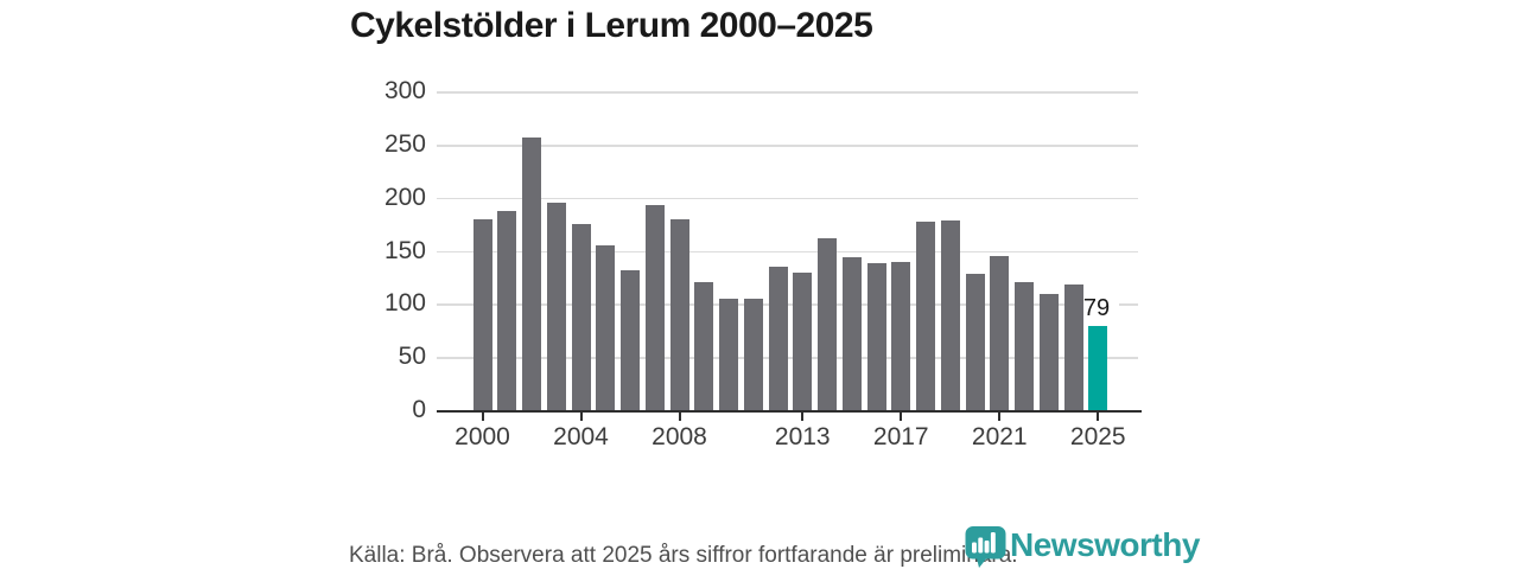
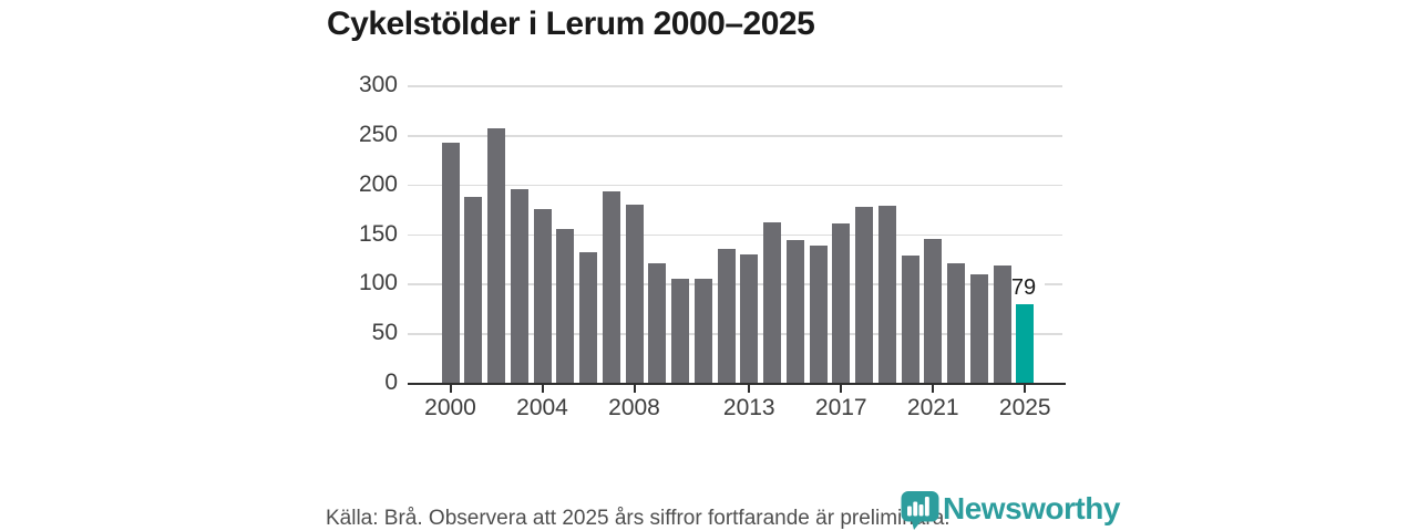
2000: 180 -> 240
2017: 140 -> 160
